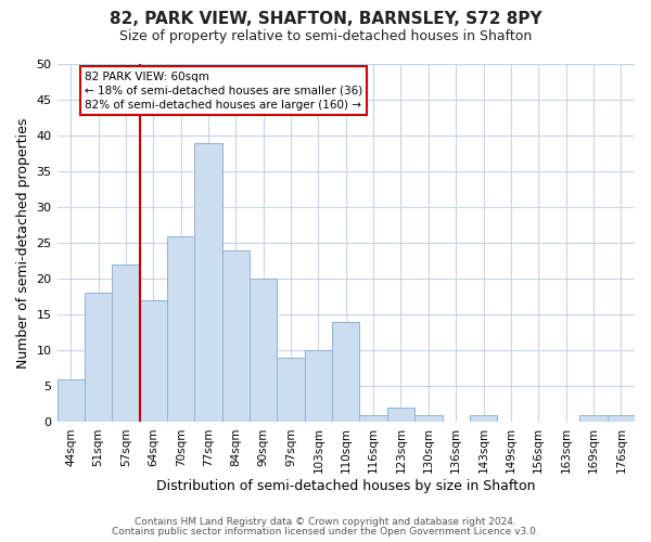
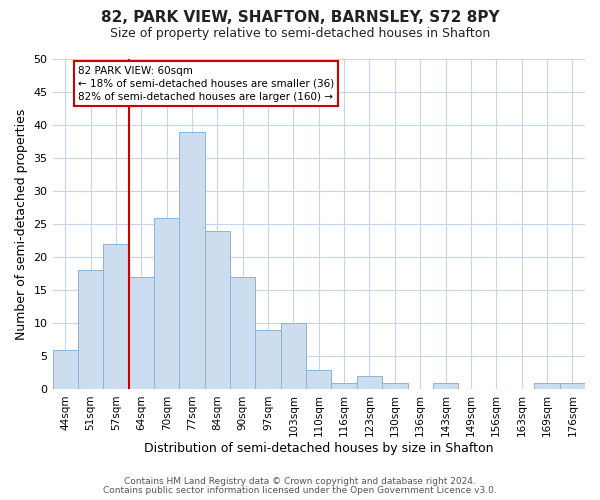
90sqm: 20 -> 17
110sqm: 14 -> 3
